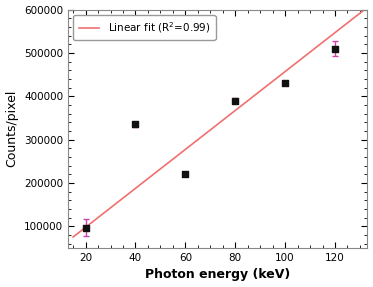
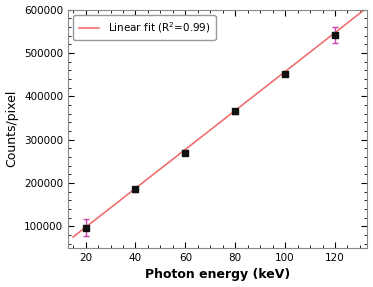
40: 335000 -> 185000
60: 220000 -> 270000
80: 390000 -> 365000
100: 430000 -> 452000
120: 510000 -> 542000
